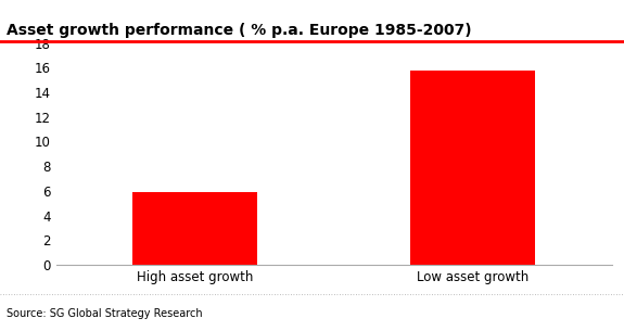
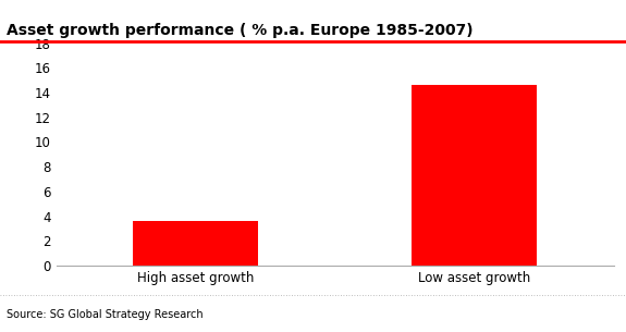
High asset growth: 5.9 -> 3.6
Low asset growth: 15.8 -> 14.6
